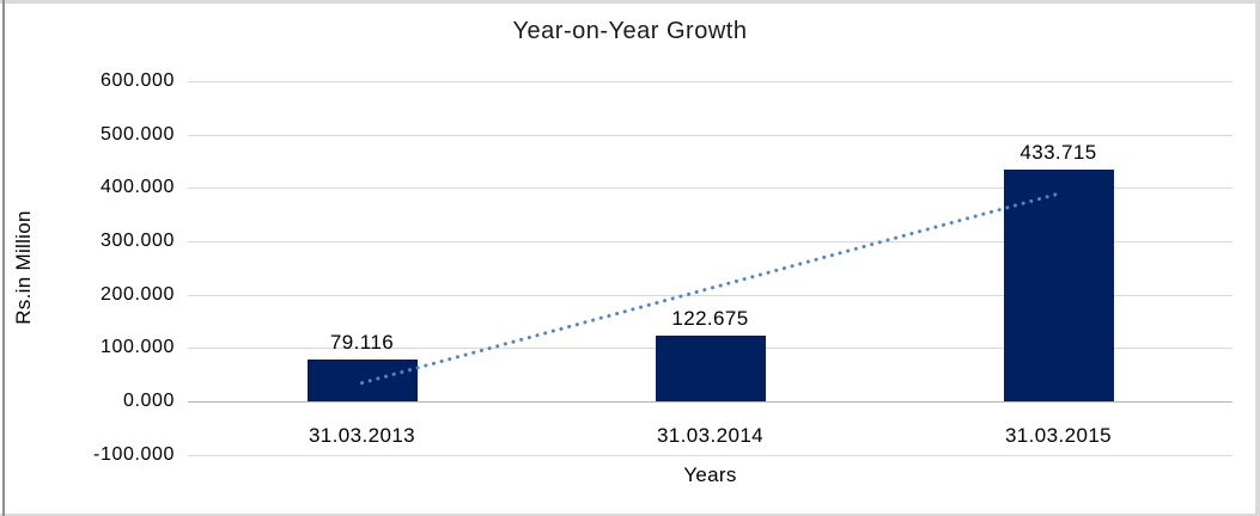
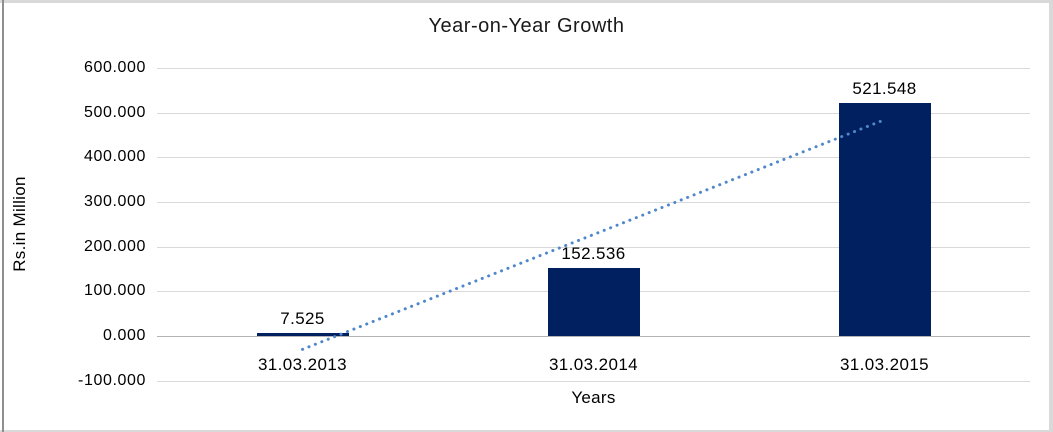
31.03.2013: 79.116 -> 7.525
31.03.2014: 122.675 -> 152.536
31.03.2015: 433.715 -> 521.548
